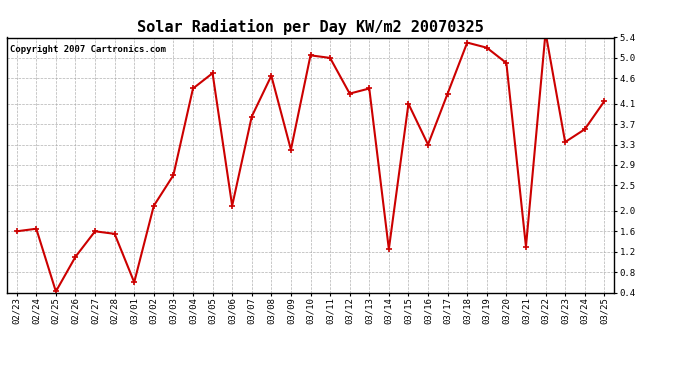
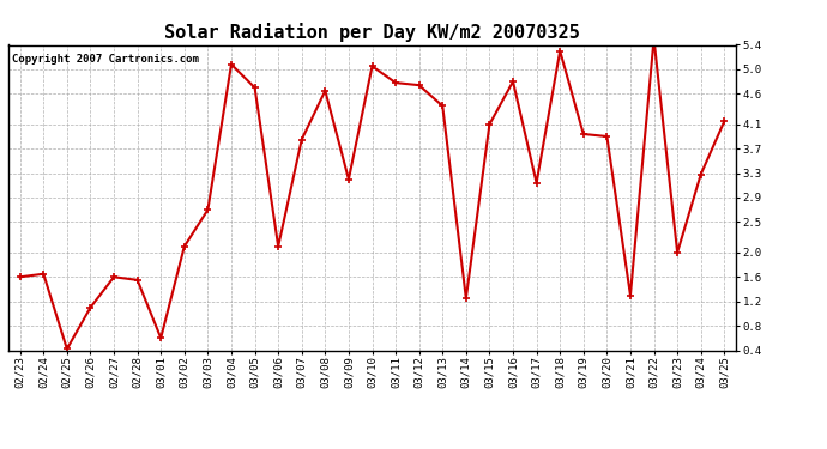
03/04: 4.40 -> 5.08
03/11: 5.00 -> 4.78
03/12: 4.30 -> 4.74
03/16: 3.30 -> 4.80
03/17: 4.30 -> 3.14
03/19: 5.20 -> 3.94
03/20: 4.90 -> 3.90
03/23: 3.35 -> 2.00
03/24: 3.60 -> 3.28
